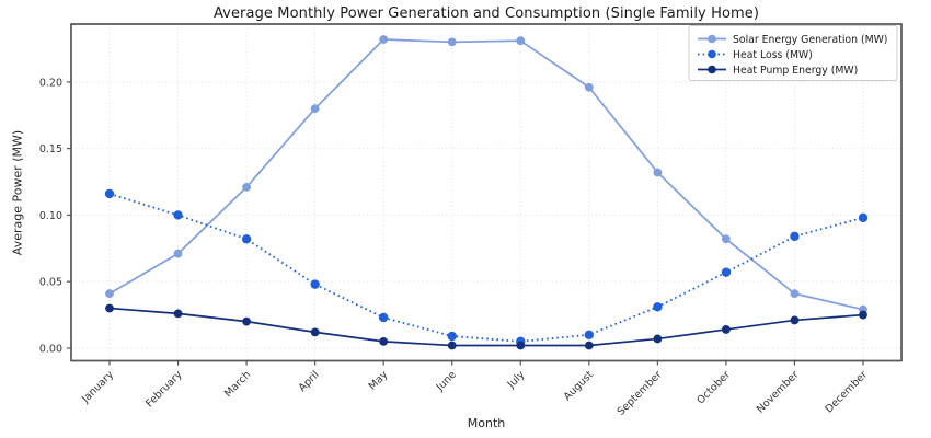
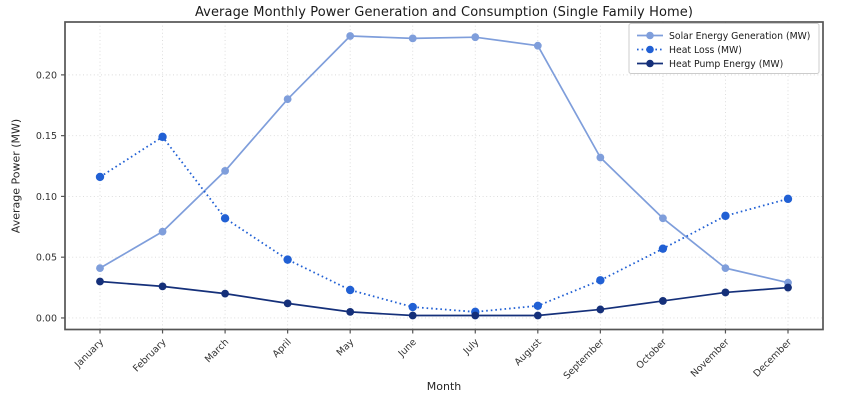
Heat Loss (MW)/February: 0.100 -> 0.149
Solar Energy Generation (MW)/August: 0.196 -> 0.224
